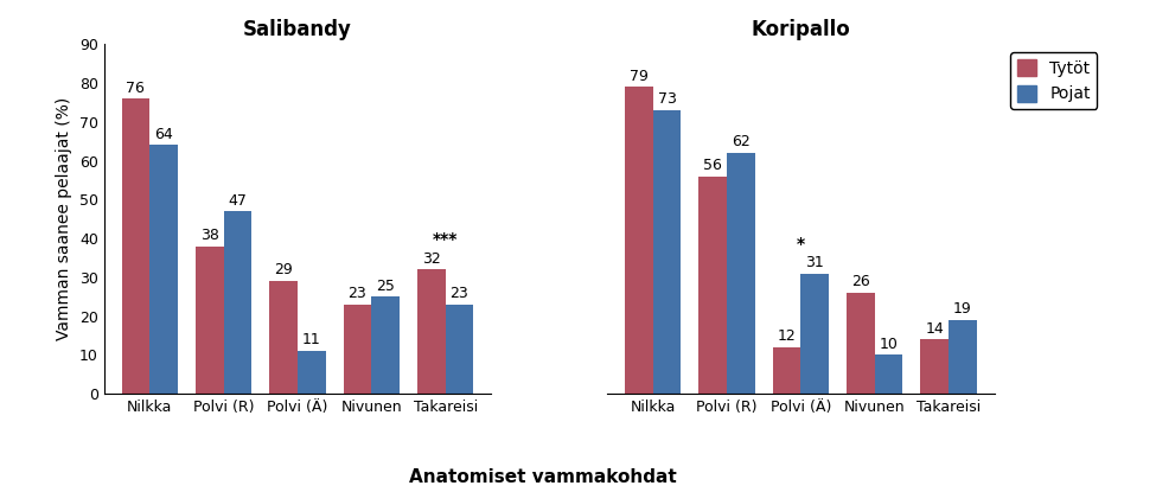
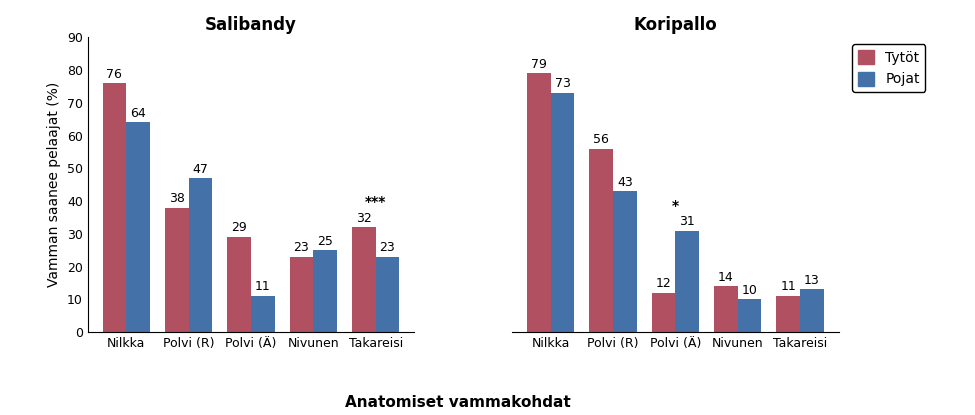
Koripallo/Pojat/Polvi (R): 62 -> 43
Koripallo/Tytöt/Nivunen: 26 -> 14
Koripallo/Tytöt/Takareisi: 14 -> 11
Koripallo/Pojat/Takareisi: 19 -> 13
